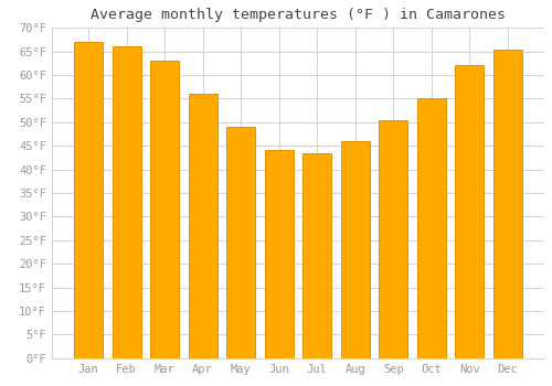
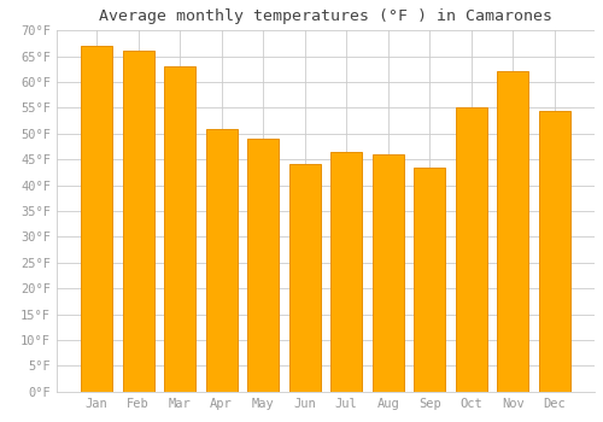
Apr: 56.0°F -> 51.0°F
Jul: 43.5°F -> 46.5°F
Sep: 50.5°F -> 43.5°F
Dec: 65.5°F -> 54.5°F
